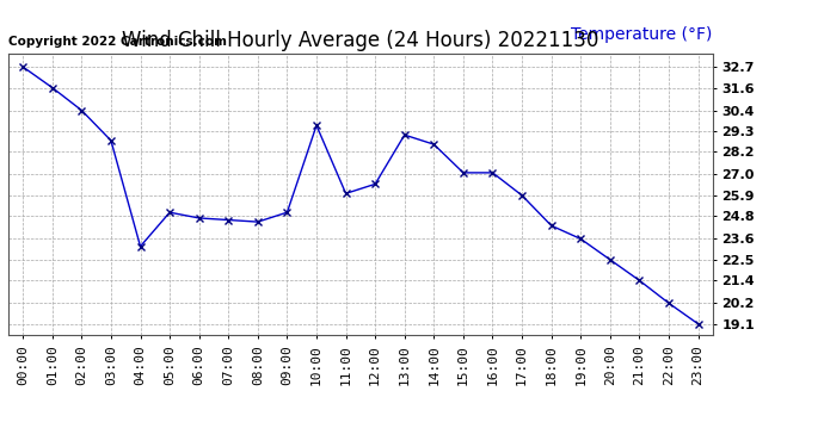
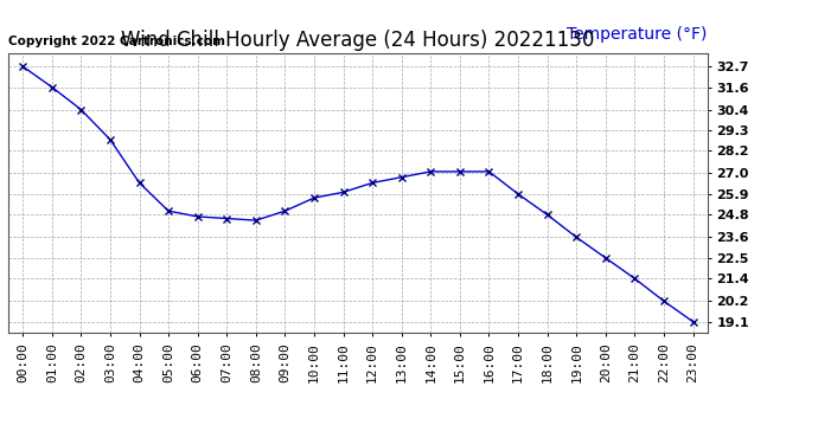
04:00: 23.2 -> 26.5
10:00: 29.6 -> 25.7
13:00: 29.1 -> 26.8
14:00: 28.6 -> 27.1
18:00: 24.3 -> 24.8
